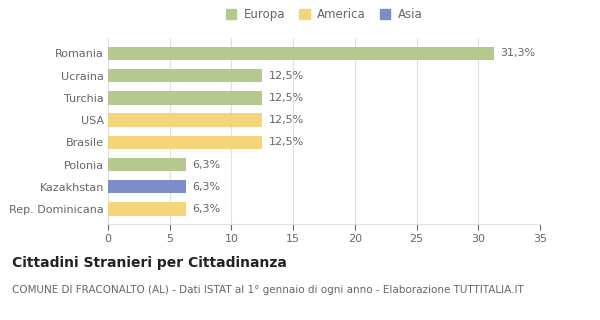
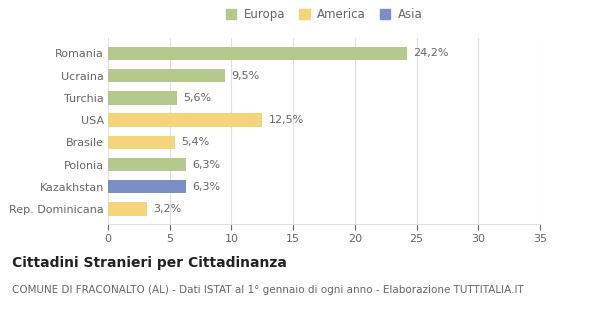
Romania: 31,3% -> 24,2%
Ucraina: 12,5% -> 9,5%
Turchia: 12,5% -> 5,6%
Brasile: 12,5% -> 5,4%
Rep. Dominicana: 6,3% -> 3,2%
